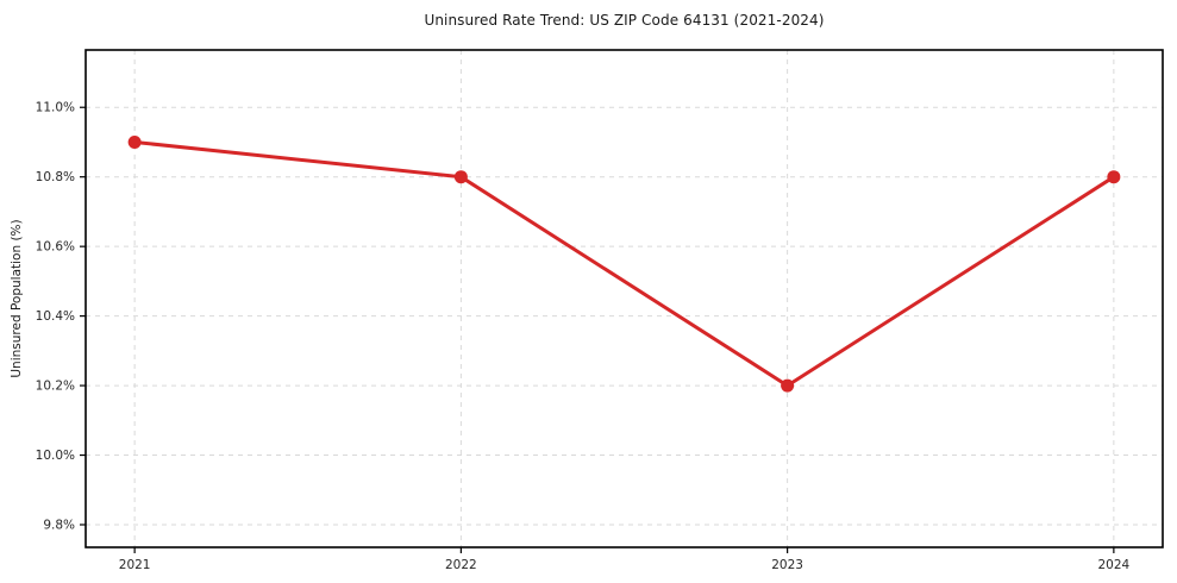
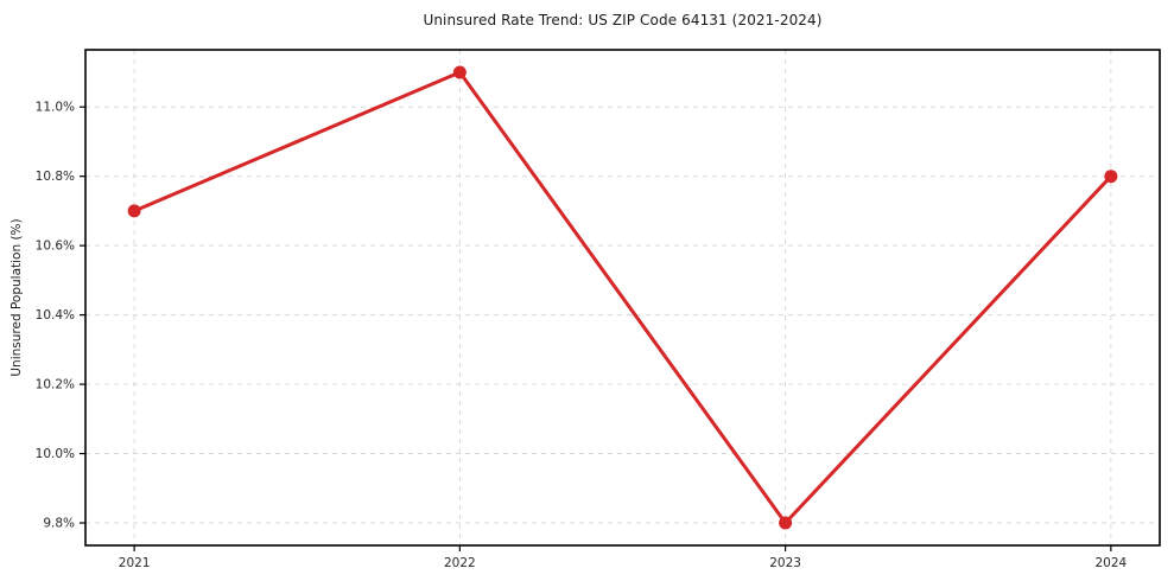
2021: 10.9% -> 10.7%
2022: 10.8% -> 11.1%
2023: 10.2% -> 9.8%
